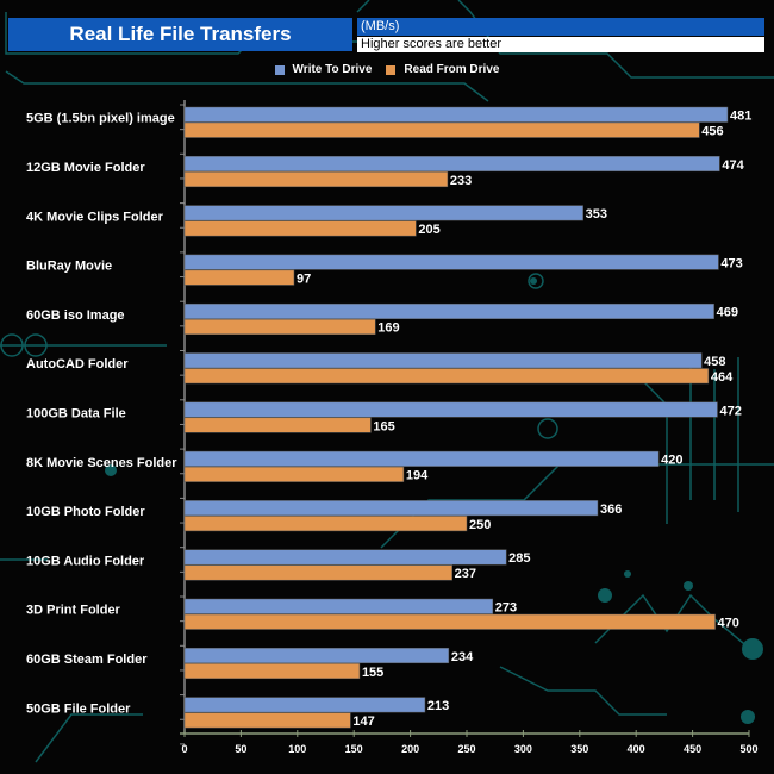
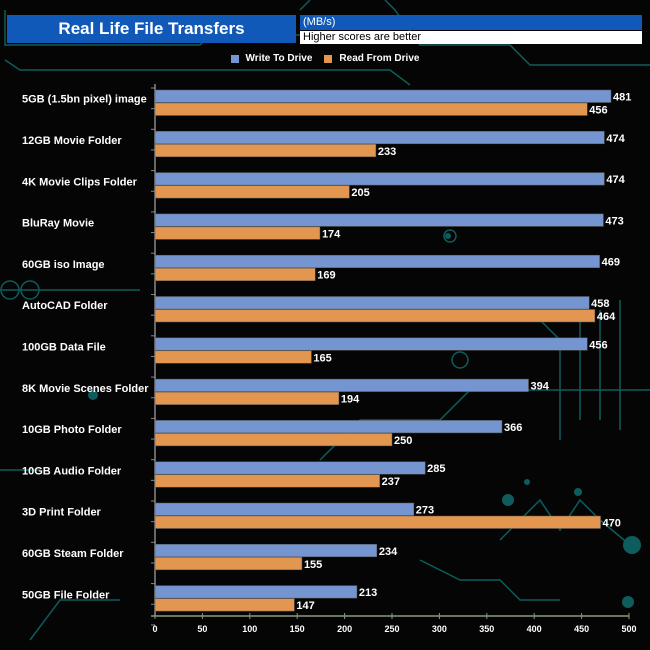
Write To Drive/4K Movie Clips Folder: 353 -> 474
Read From Drive/BluRay Movie: 97 -> 174
Write To Drive/100GB Data File: 472 -> 456
Write To Drive/8K Movie Scenes Folder: 420 -> 394
